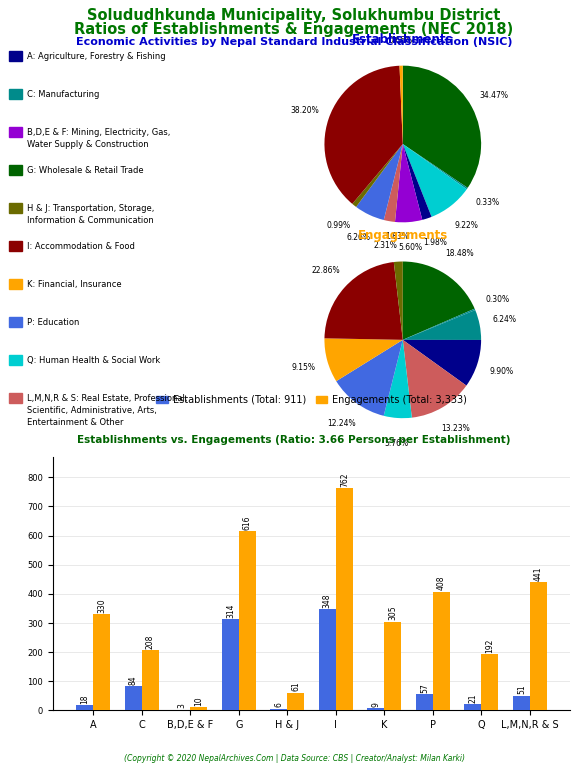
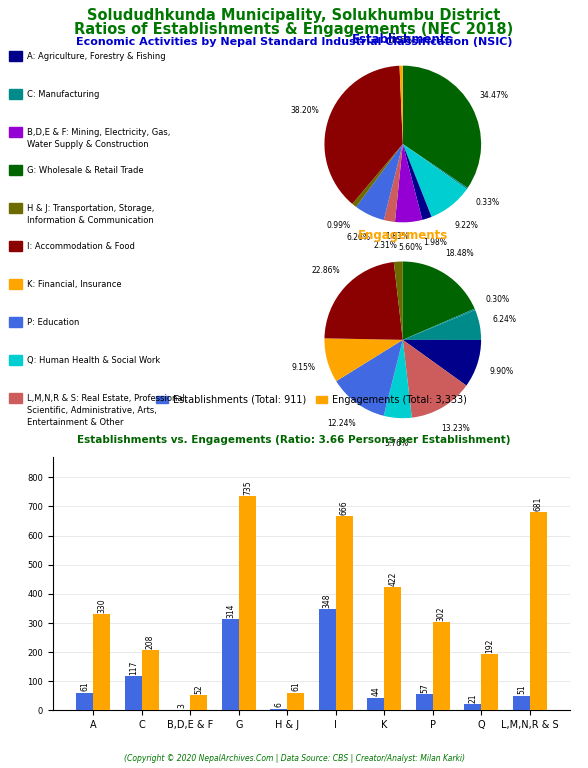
Establishments (Total: 911)/A: 18 -> 61
Establishments (Total: 911)/C: 84 -> 117
Engagements (Total: 3,333)/B,D,E & F: 10 -> 52
Engagements (Total: 3,333)/G: 616 -> 735
Engagements (Total: 3,333)/I: 762 -> 666
Establishments (Total: 911)/K: 9 -> 44
Engagements (Total: 3,333)/K: 305 -> 422
Engagements (Total: 3,333)/P: 408 -> 302
Engagements (Total: 3,333)/L,M,N,R & S: 441 -> 681
